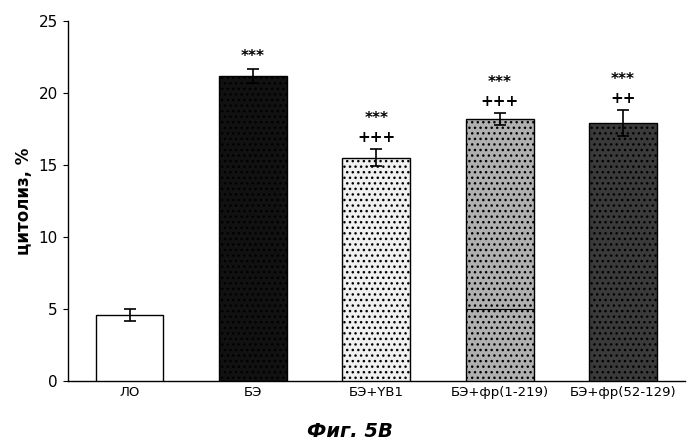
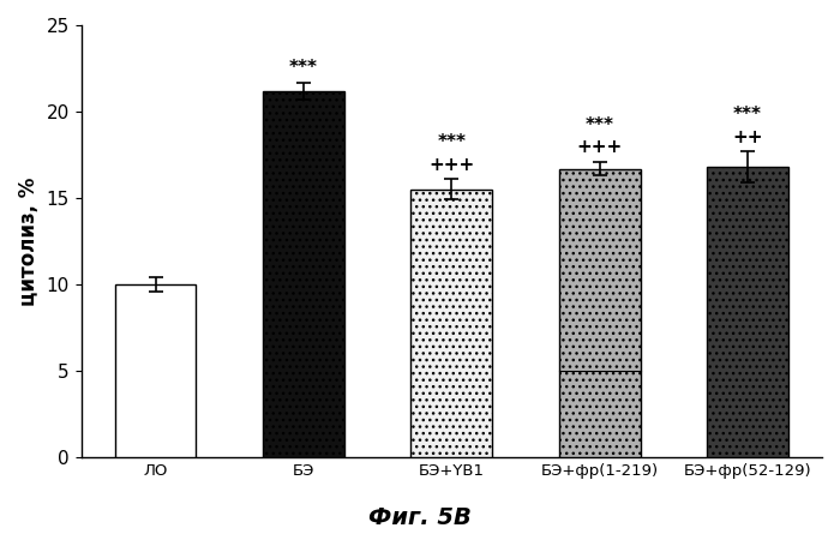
ЛО: 4.6 -> 10.0
БЭ+фр(1-219): 18.2 -> 16.7
БЭ+фр(52-129): 17.9 -> 16.8
